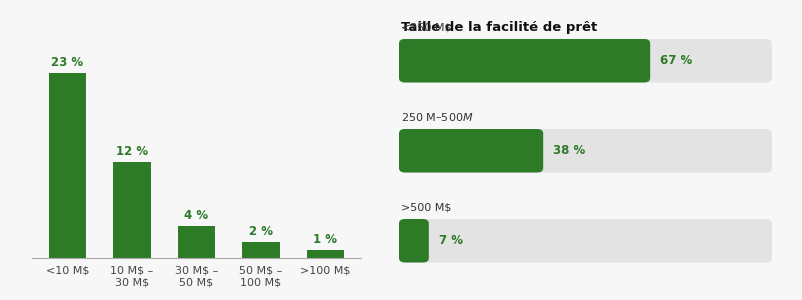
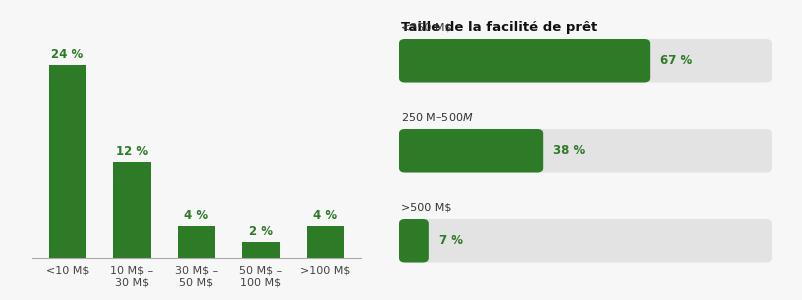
<10 M$: 23 -> 24
>100 M$: 1 -> 4
